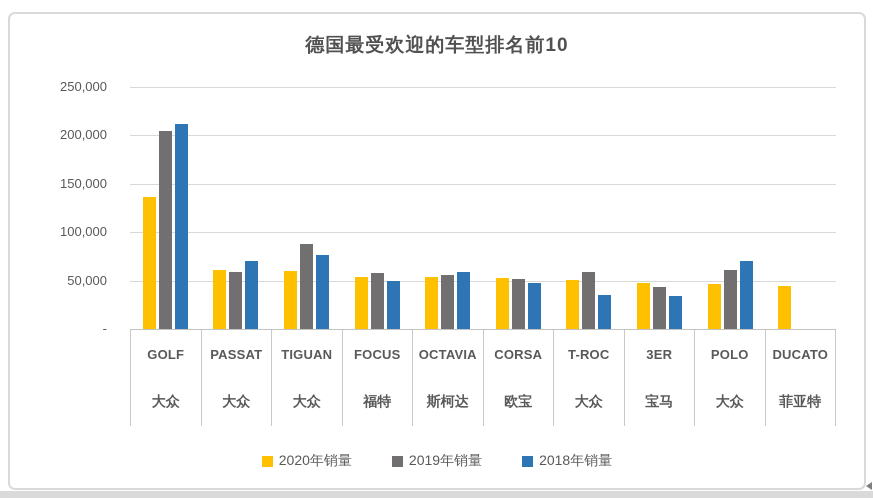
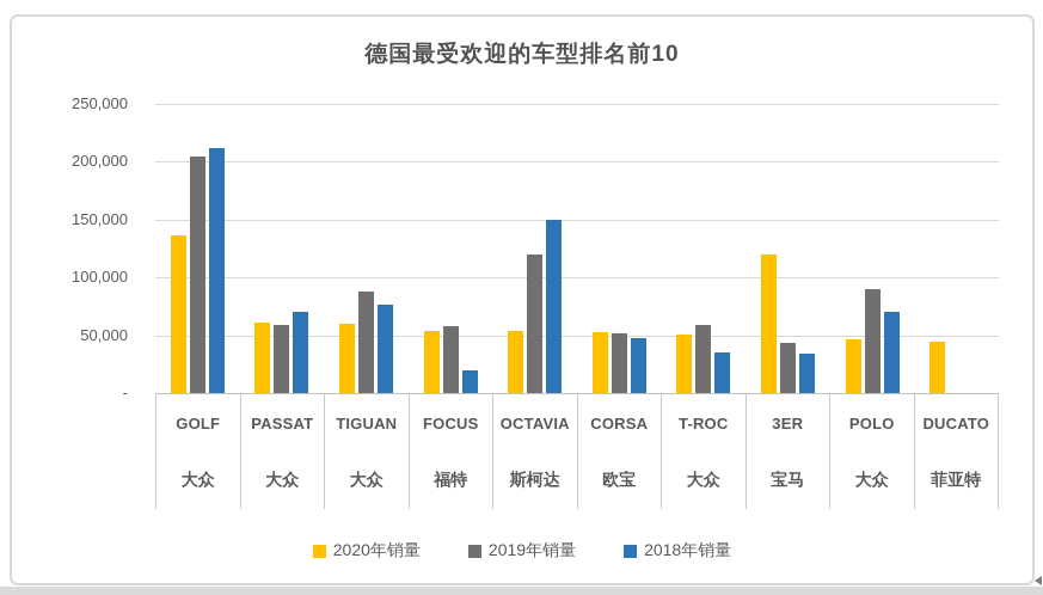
2018年销量/FOCUS: 50000 -> 20000
2019年销量/OCTAVIA: 60000 -> 120000
2018年销量/OCTAVIA: 60000 -> 150000
2020年销量/3ER: 50000 -> 120000
2019年销量/POLO: 60000 -> 90000
